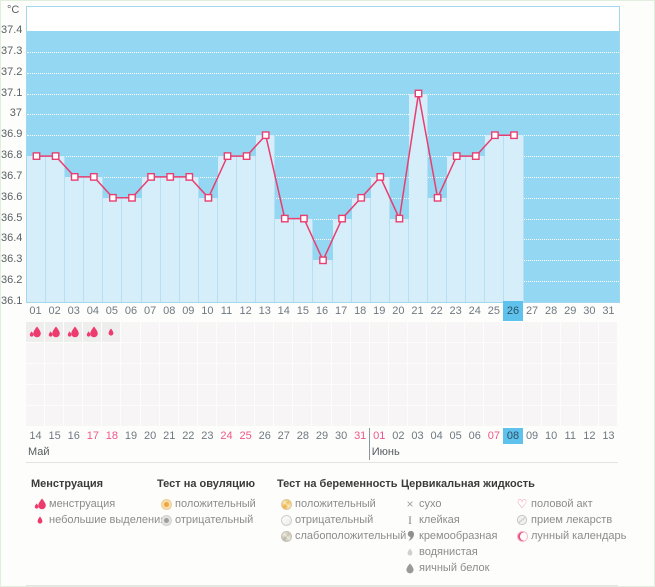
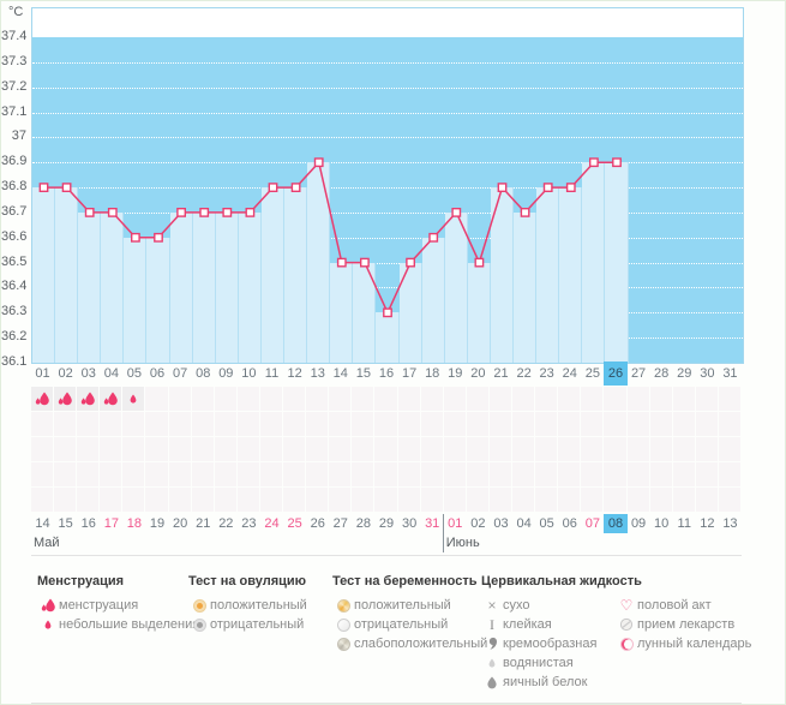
10: 36.6 -> 36.7
21: 37.1 -> 36.8
22: 36.6 -> 36.7
